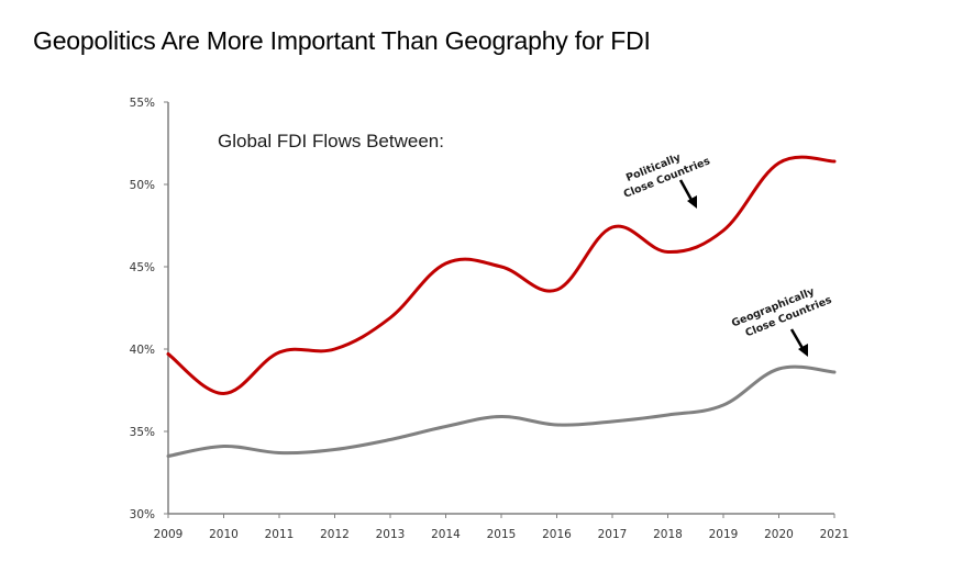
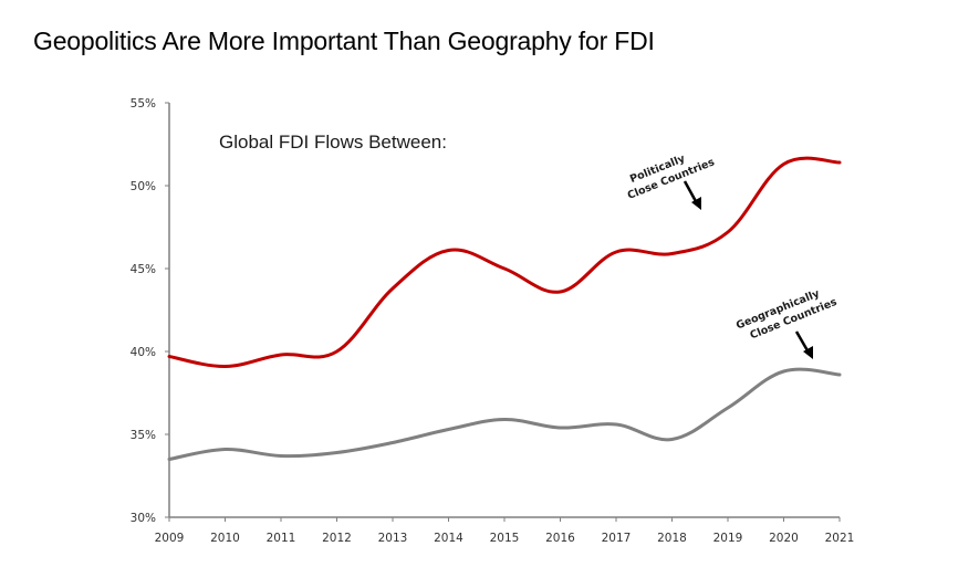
Politically Close Countries/2010: 37.3% -> 39.1%
Politically Close Countries/2013: 41.9% -> 43.8%
Politically Close Countries/2014: 45.2% -> 46.1%
Politically Close Countries/2017: 47.4% -> 46.0%
Geographically Close Countries/2018: 36.0% -> 34.7%
